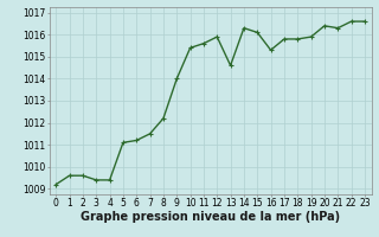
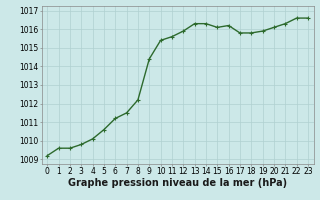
3: 1009.4 -> 1009.8
4: 1009.4 -> 1010.1
5: 1011.1 -> 1010.6
9: 1014.0 -> 1014.4
13: 1014.6 -> 1016.3
16: 1015.3 -> 1016.2
20: 1016.4 -> 1016.1
